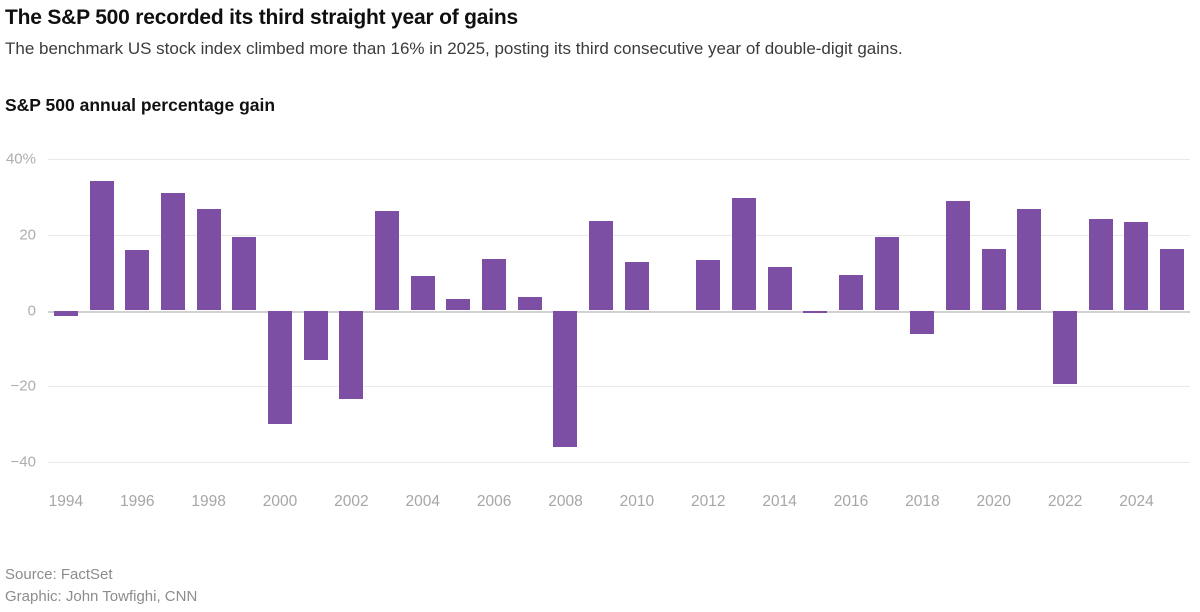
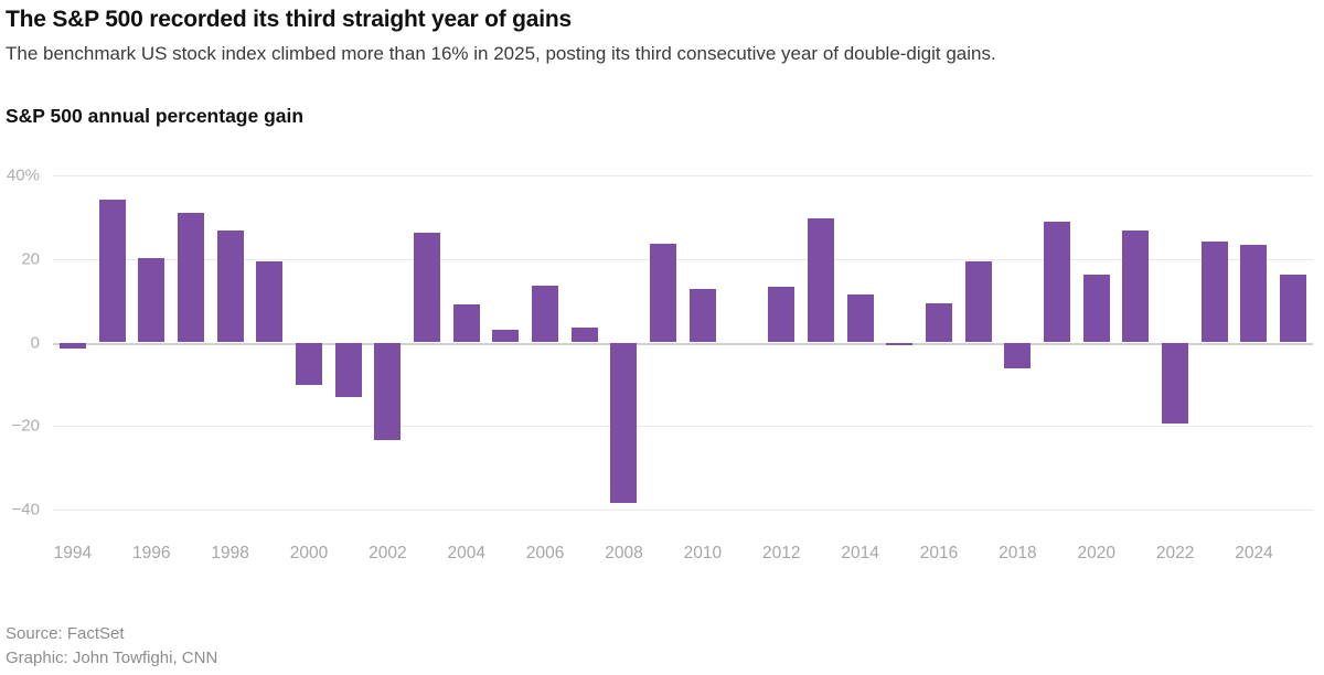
1996: 16% -> 20%
2000: -30% -> -10%
2008: -36% -> -38%
